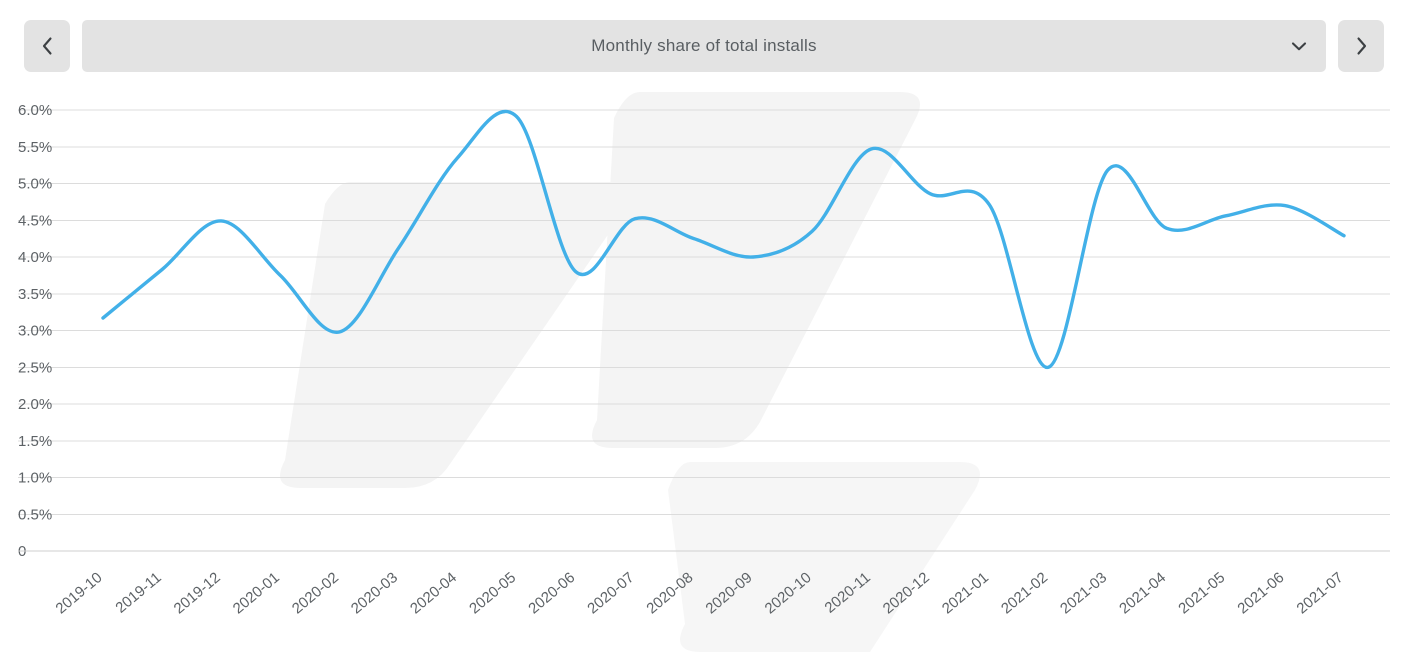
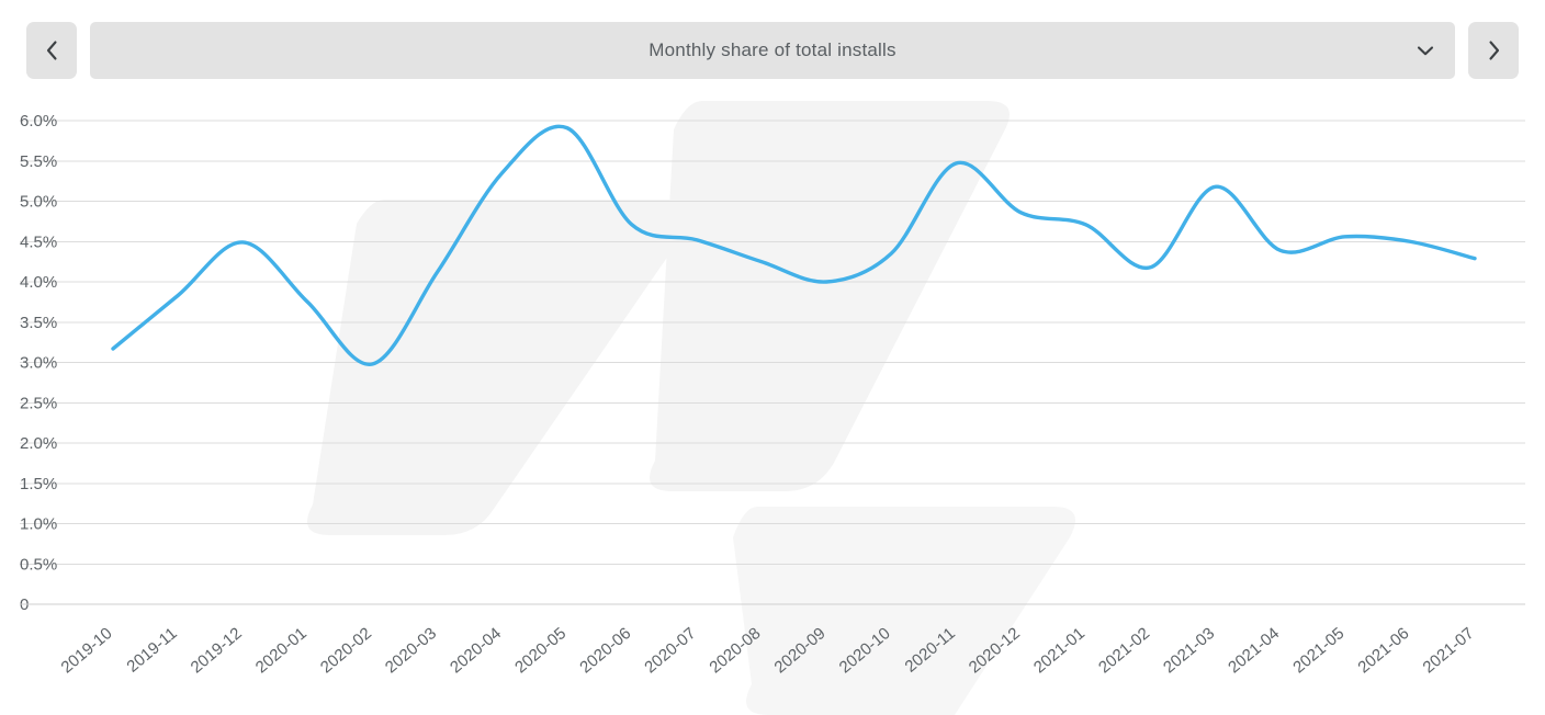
2020-06: 3.8% -> 4.7%
2021-02: 2.5% -> 4.2%
2021-06: 4.7% -> 4.5%
